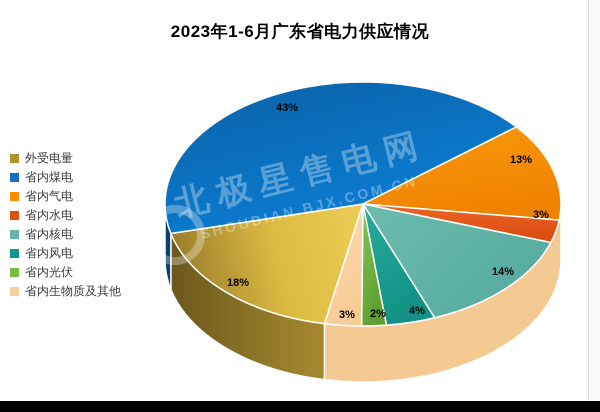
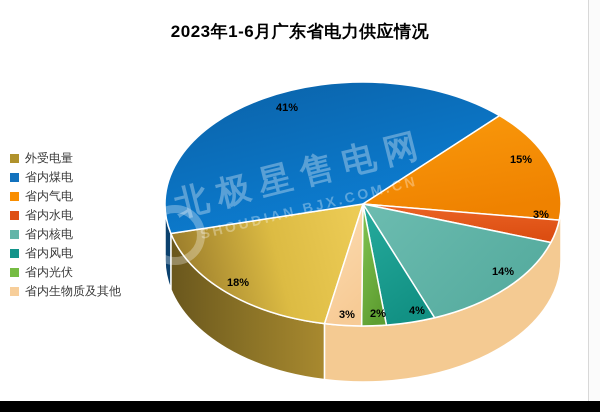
省内煤电: 43% -> 41%
省内气电: 13% -> 15%
